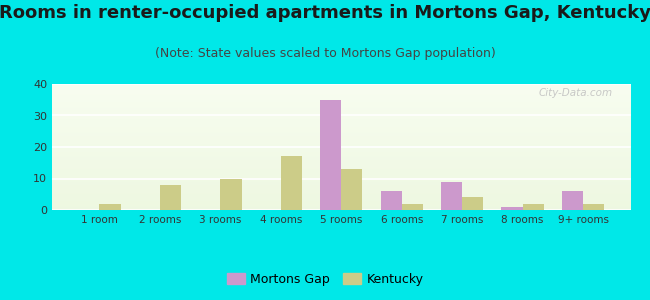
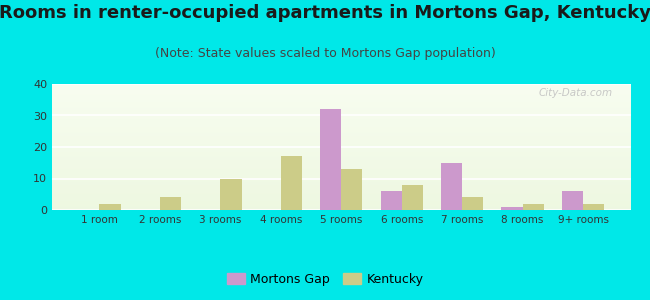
Kentucky/2 rooms: 8 -> 4
Mortons Gap/5 rooms: 35 -> 32
Kentucky/6 rooms: 2 -> 8
Mortons Gap/7 rooms: 9 -> 15
